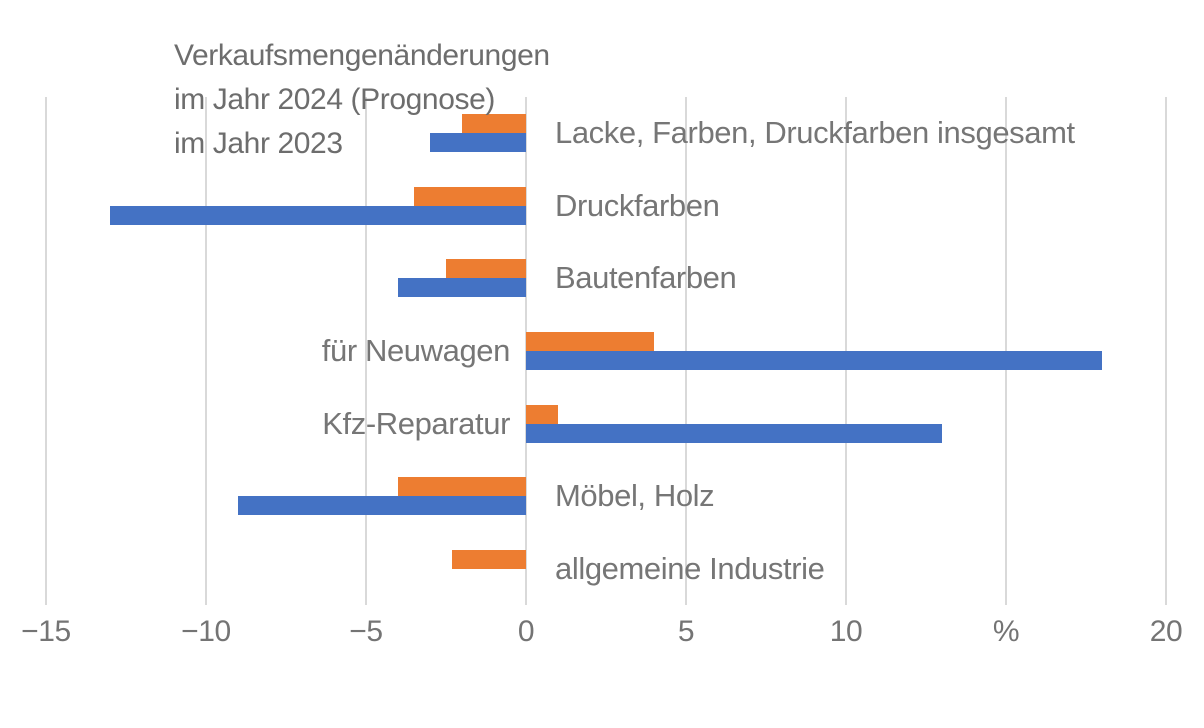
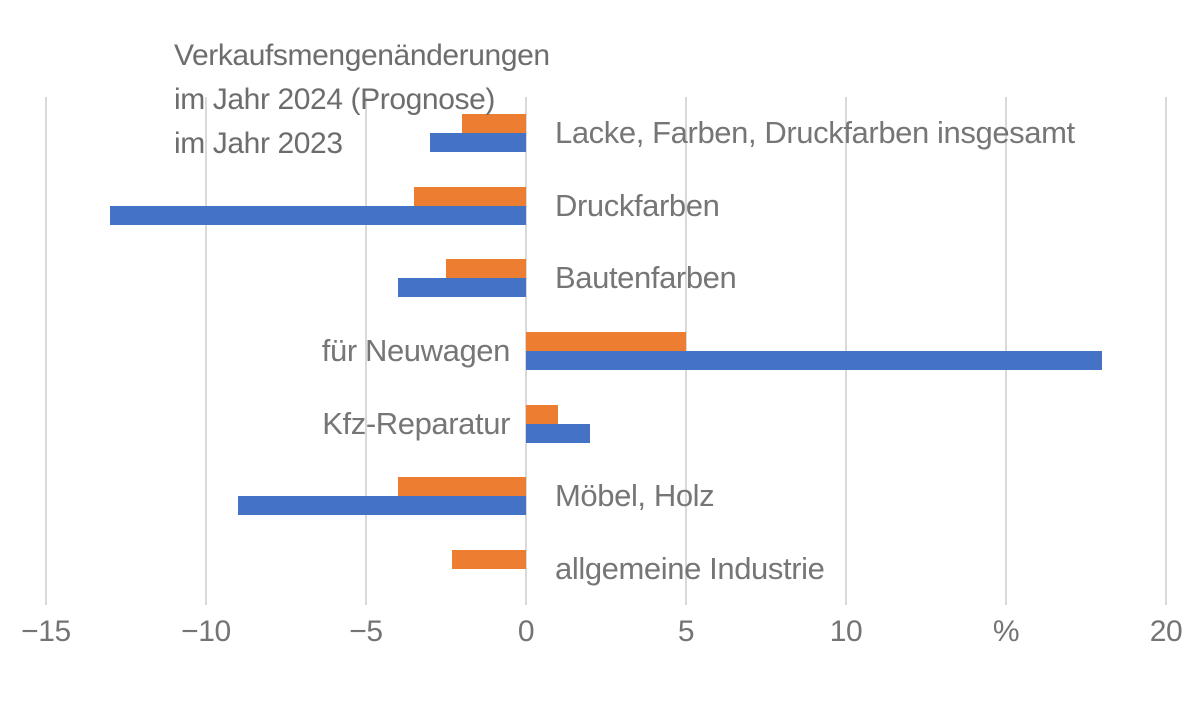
im Jahr 2024 (Prognose)/für Neuwagen: 4.0 -> 5.0
im Jahr 2023/Kfz-Reparatur: 13 -> 2
